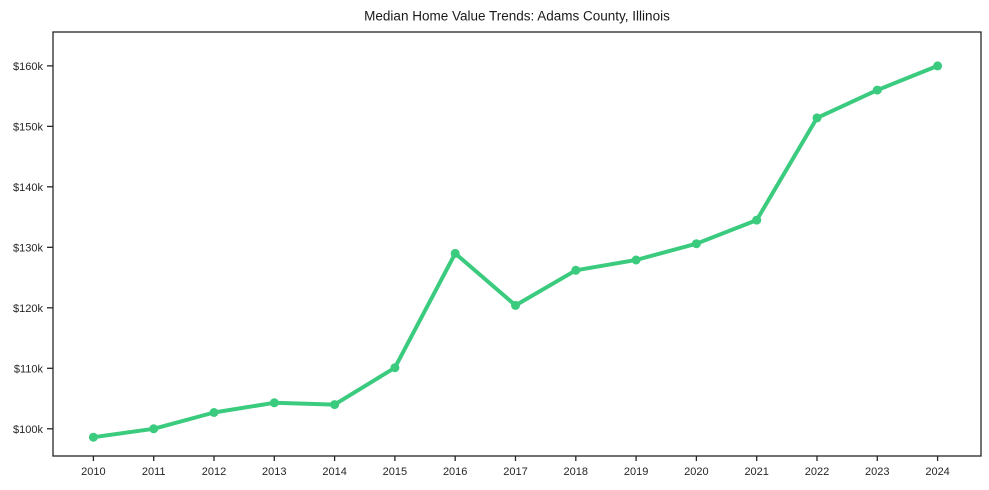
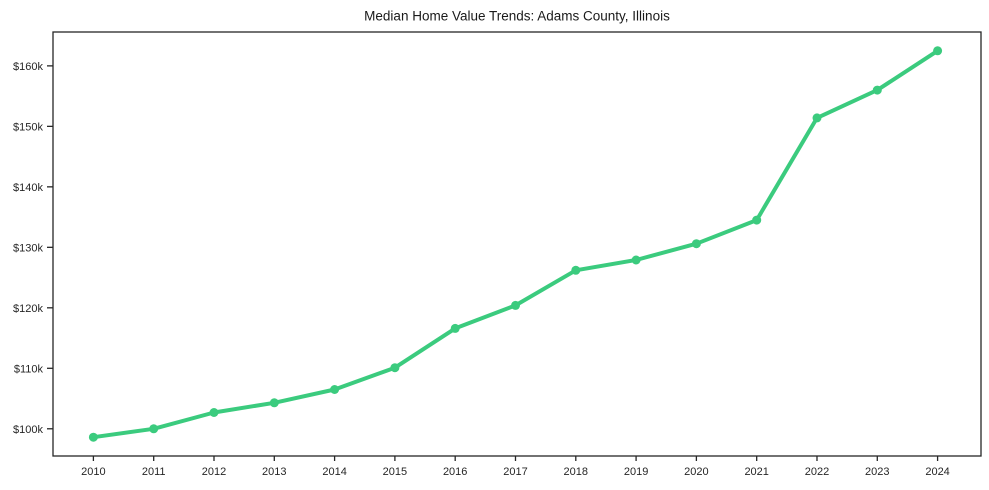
2014: $104k -> $106k
2016: $129k -> $117k
2024: $160k -> $162k
